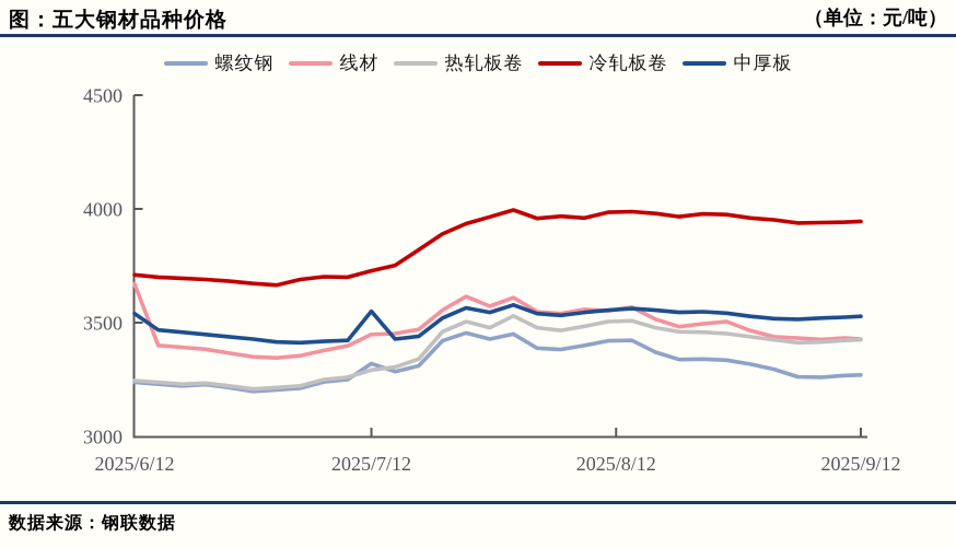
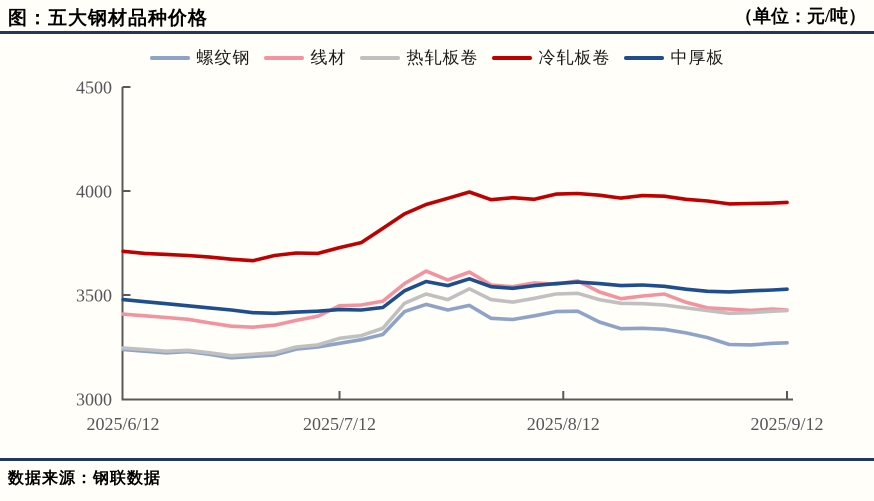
线材/2025/6/12: 3670 -> 3410
中厚板/2025/6/12: 3540 -> 3480
螺纹钢/2025/7/12: 3320 -> 3270
中厚板/2025/7/12: 3550 -> 3430
